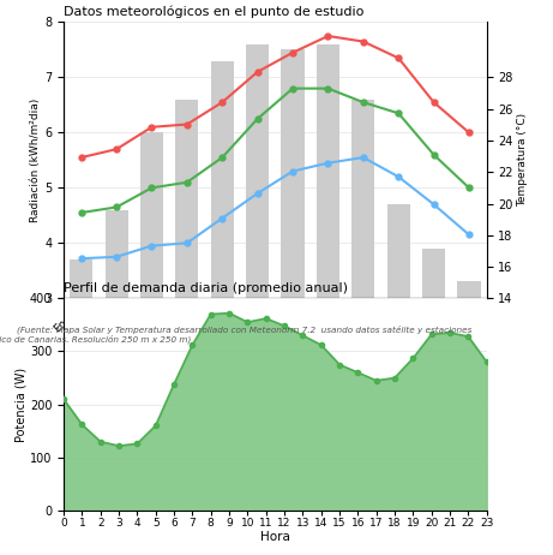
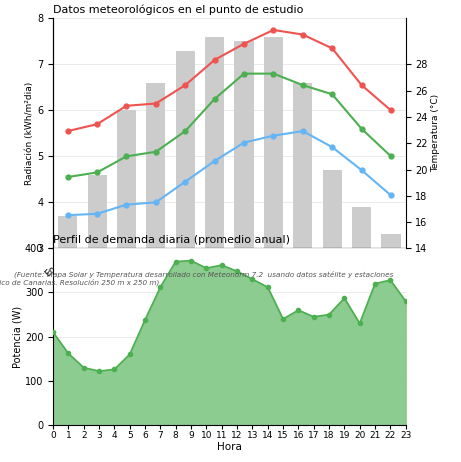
Perfil de demanda diaria (promedio anual)/15: 275 -> 240
Perfil de demanda diaria (promedio anual)/20: 332 -> 230
Perfil de demanda diaria (promedio anual)/21: 335 -> 320
